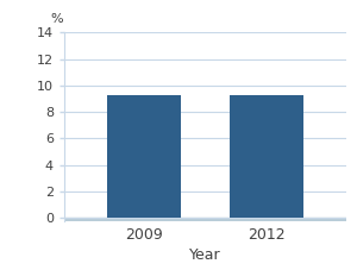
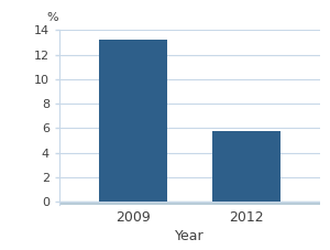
2009: 9.3 -> 13.2
2012: 9.3 -> 5.8
